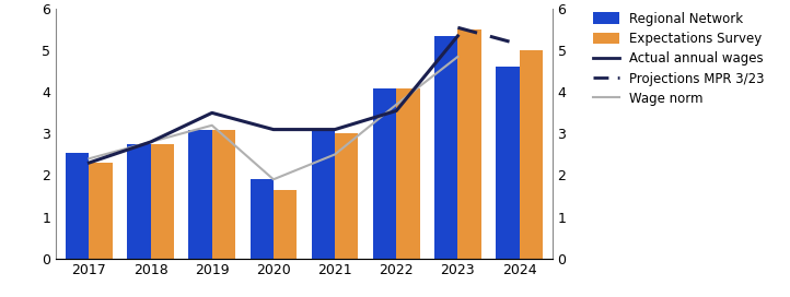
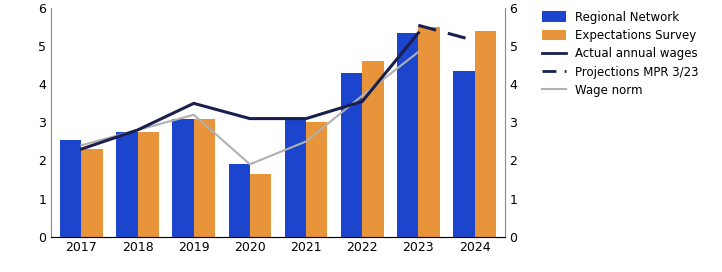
Regional Network/2022: 4.10 -> 4.30
Expectations Survey/2022: 4.10 -> 4.60
Regional Network/2024: 4.60 -> 4.35
Expectations Survey/2024: 5.00 -> 5.40
